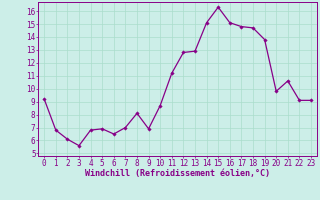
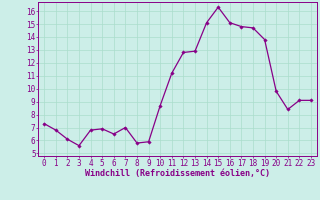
0: 9.2 -> 7.3
8: 8.1 -> 5.8
9: 6.9 -> 5.9
21: 10.6 -> 8.4
